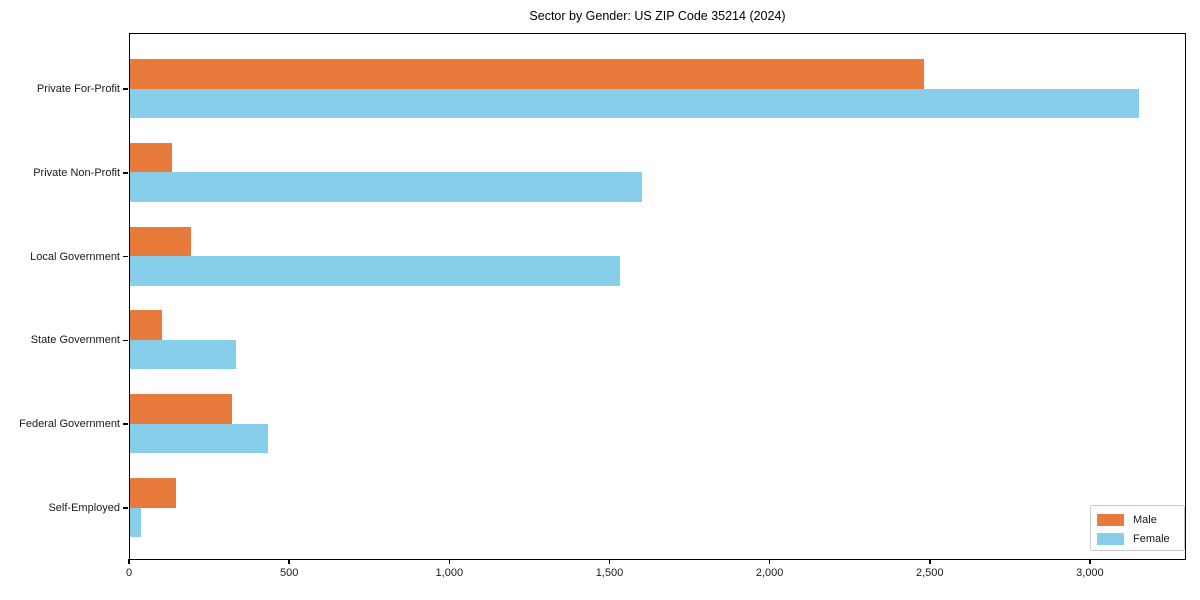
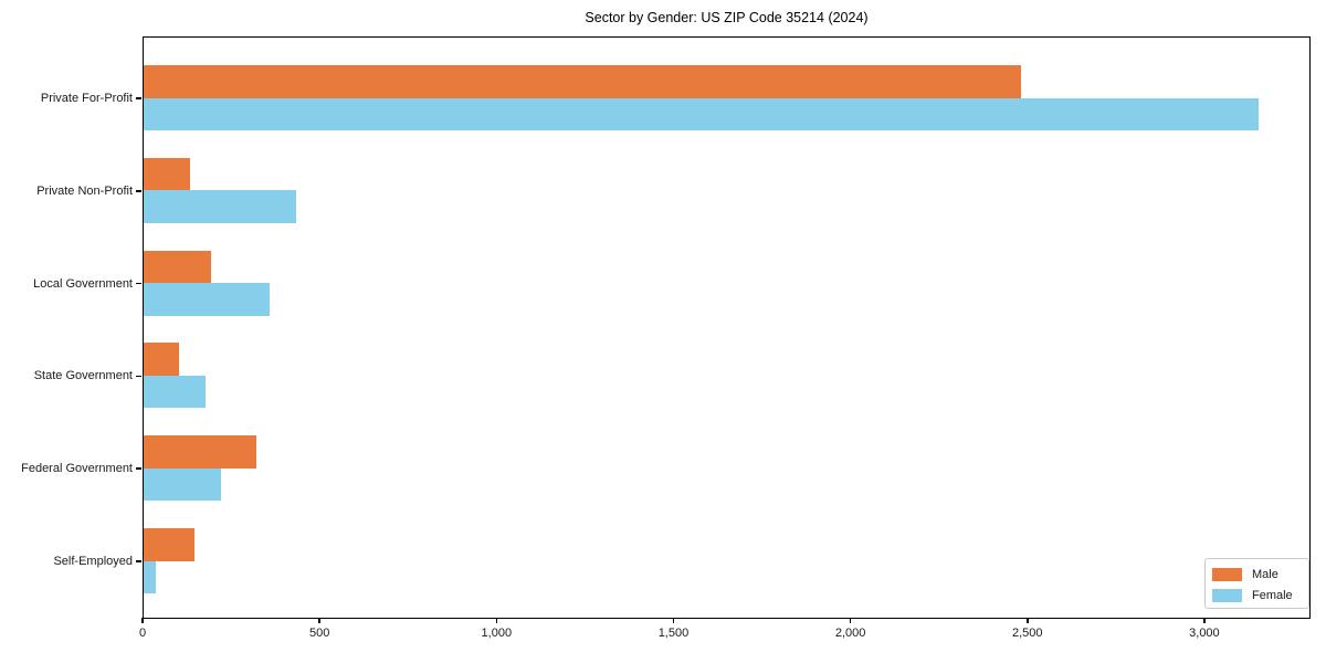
Female/Private Non-Profit: 1600 -> 430
Female/Local Government: 1530 -> 360
Female/State Government: 330 -> 180
Female/Federal Government: 430 -> 220
